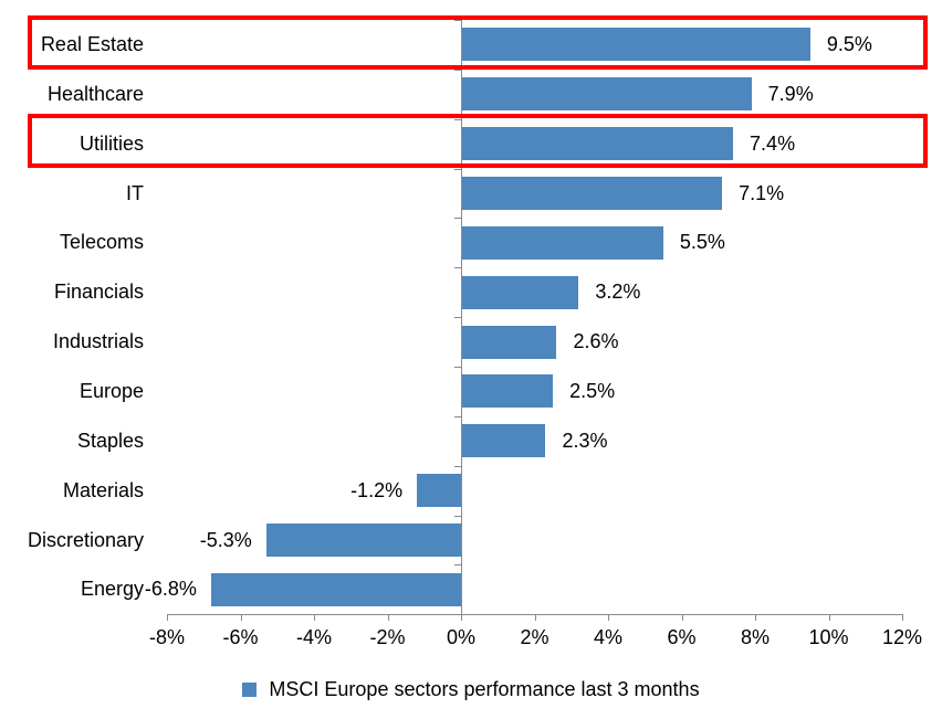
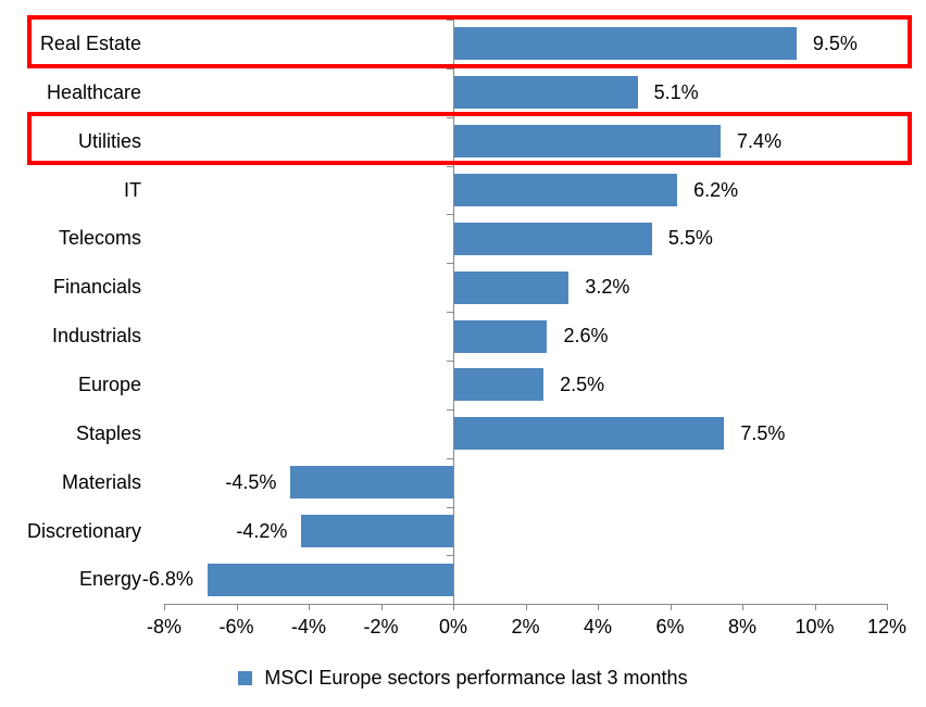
Healthcare: 7.9% -> 5.1%
IT: 7.1% -> 6.2%
Staples: 2.3% -> 7.5%
Materials: -1.2% -> -4.5%
Discretionary: -5.3% -> -4.2%
